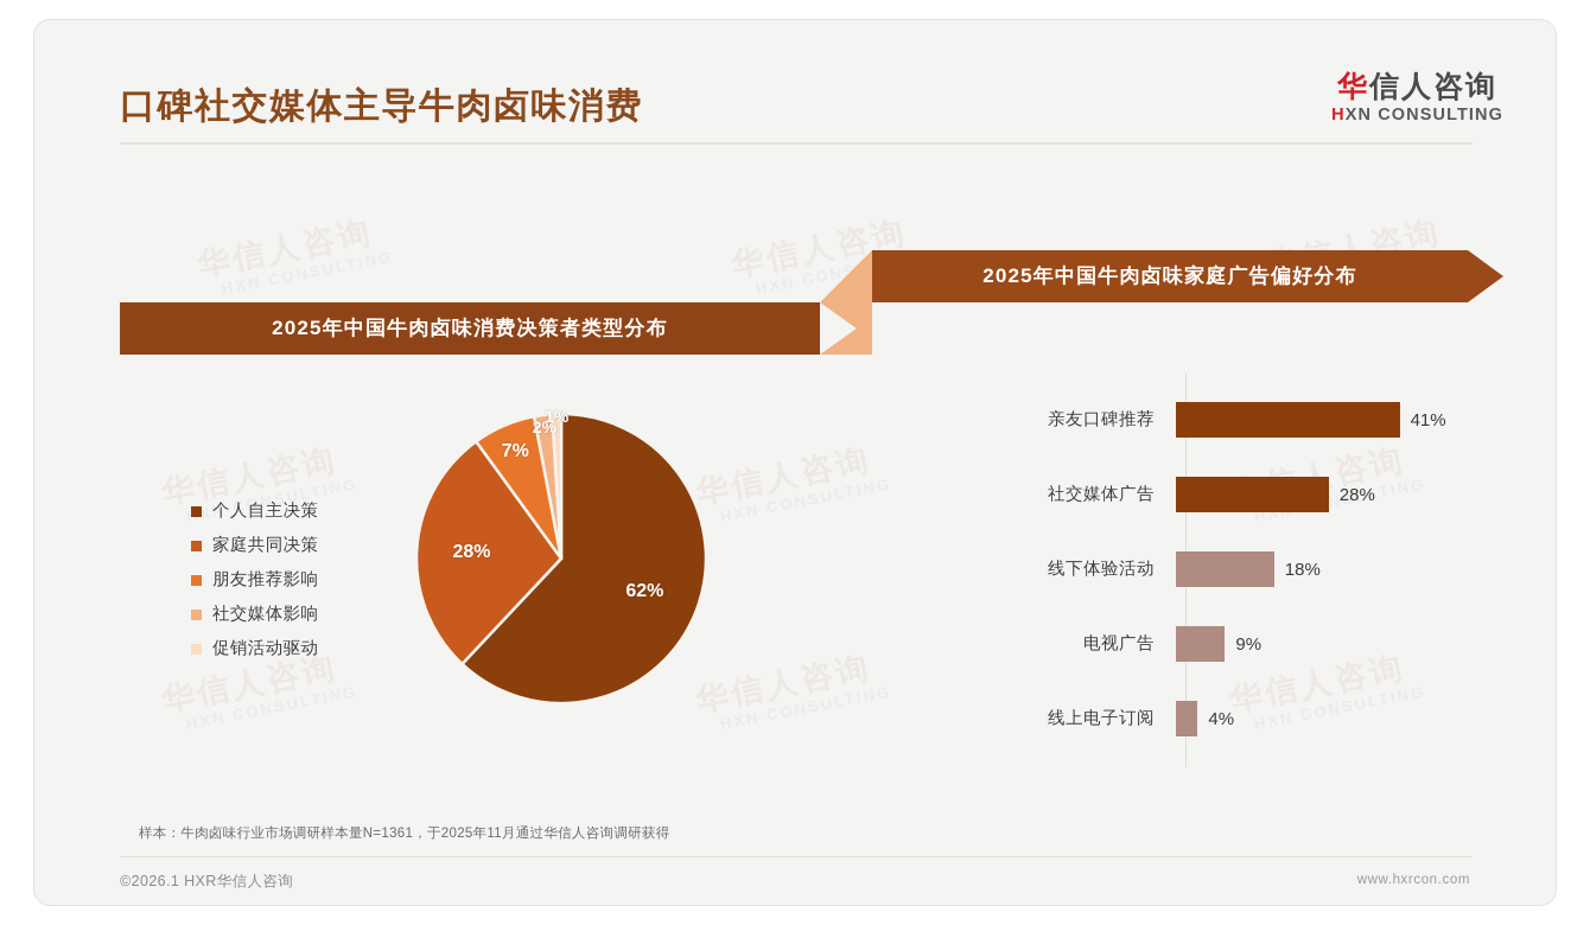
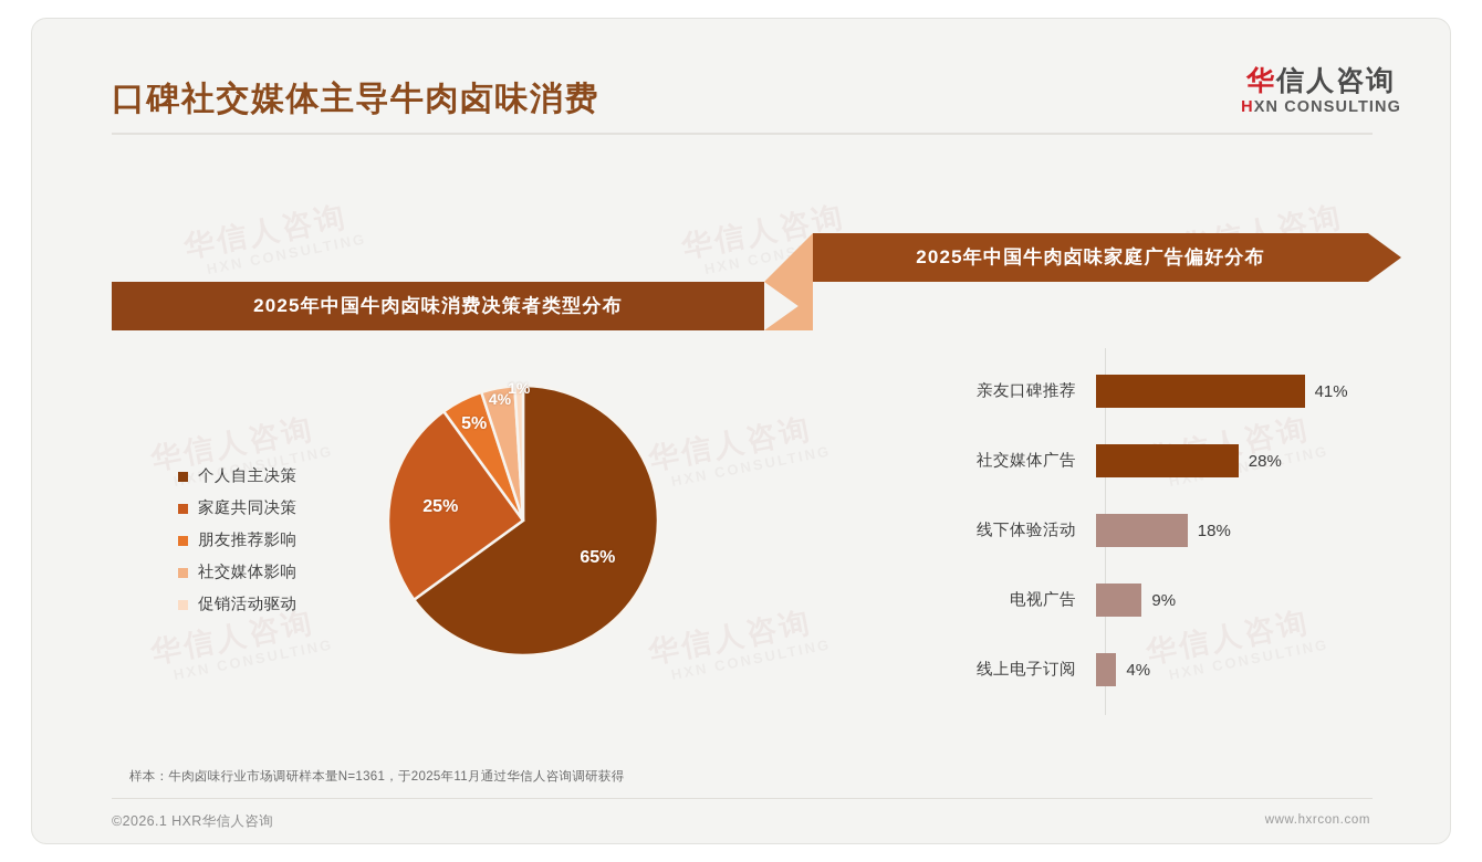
2025年中国牛肉卤味消费决策者类型分布/个人自主决策: 62% -> 65%
2025年中国牛肉卤味消费决策者类型分布/家庭共同决策: 28% -> 25%
2025年中国牛肉卤味消费决策者类型分布/朋友推荐影响: 7% -> 5%
2025年中国牛肉卤味消费决策者类型分布/社交媒体影响: 2% -> 4%
